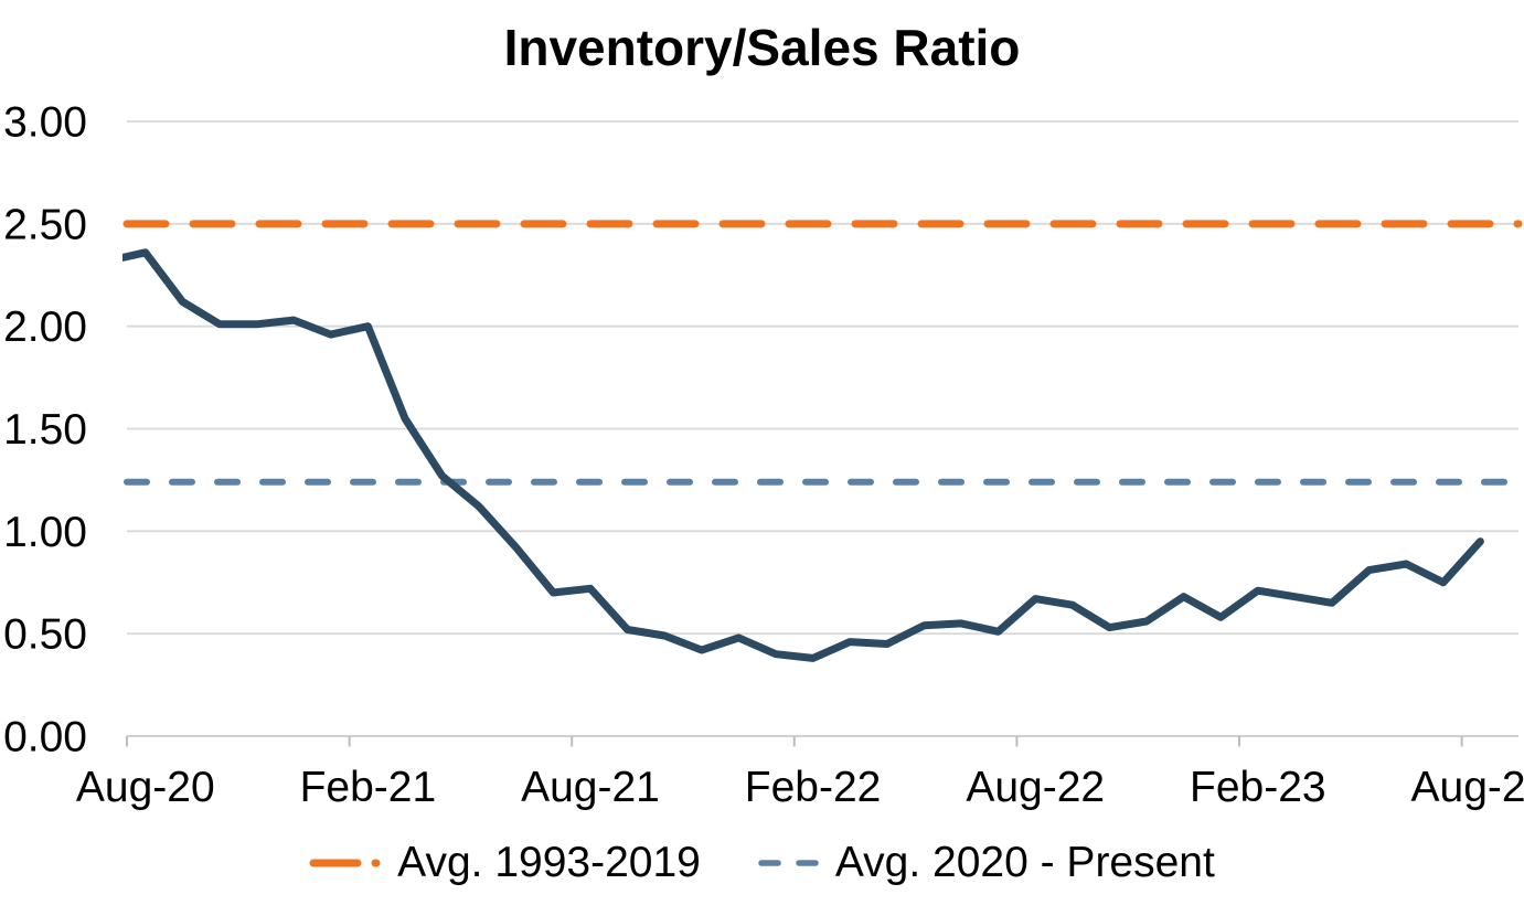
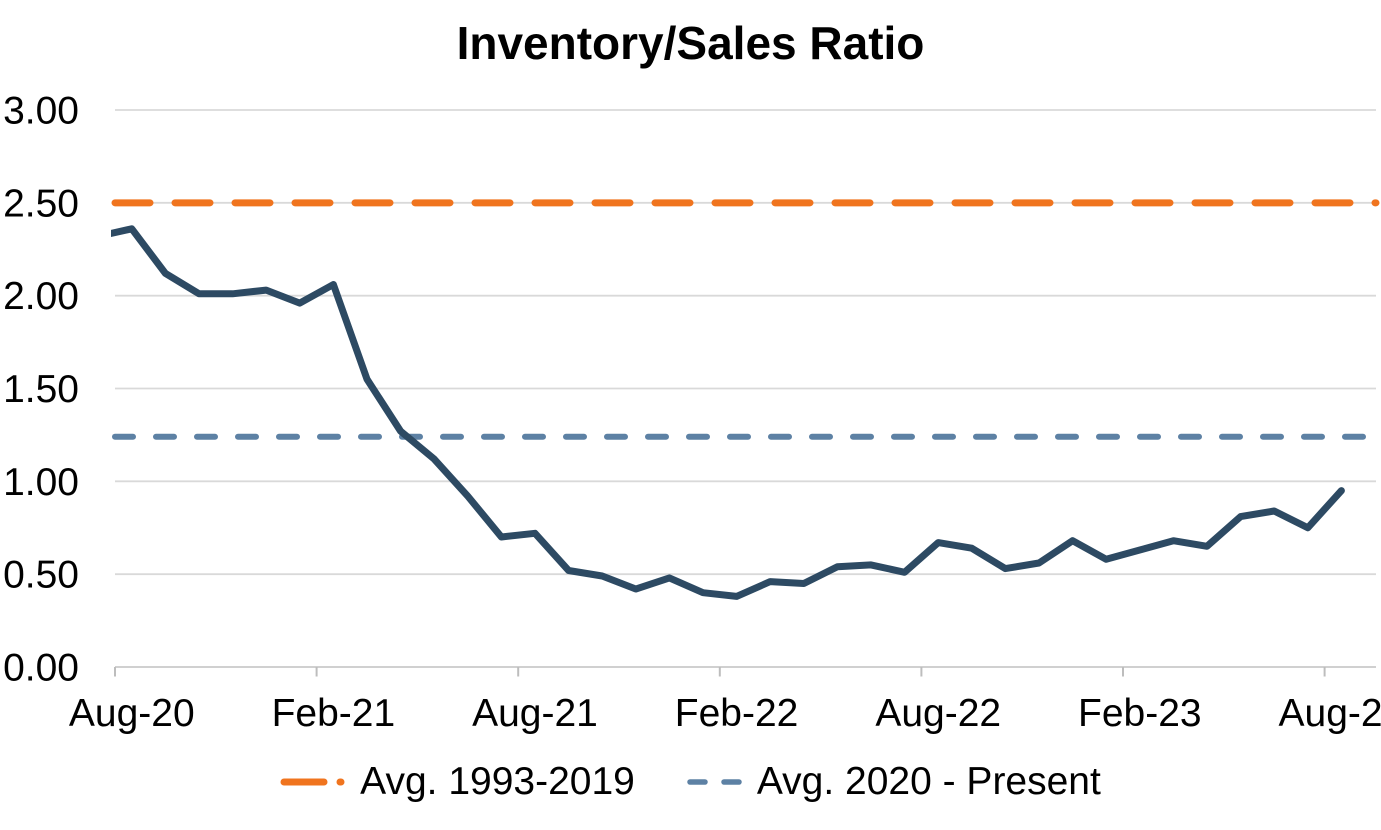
Feb-21: 2.00 -> 2.06
Feb-23: 0.71 -> 0.63
